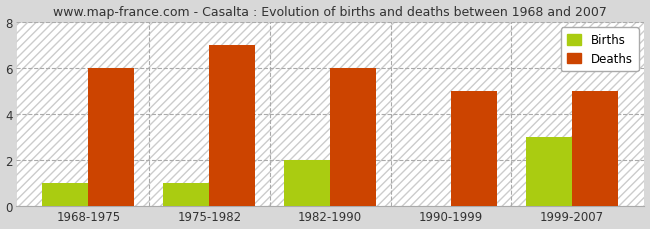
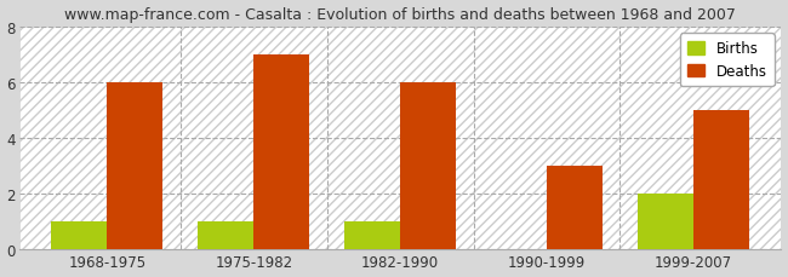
Births/1982-1990: 2 -> 1
Deaths/1990-1999: 5 -> 3
Births/1999-2007: 3 -> 2
